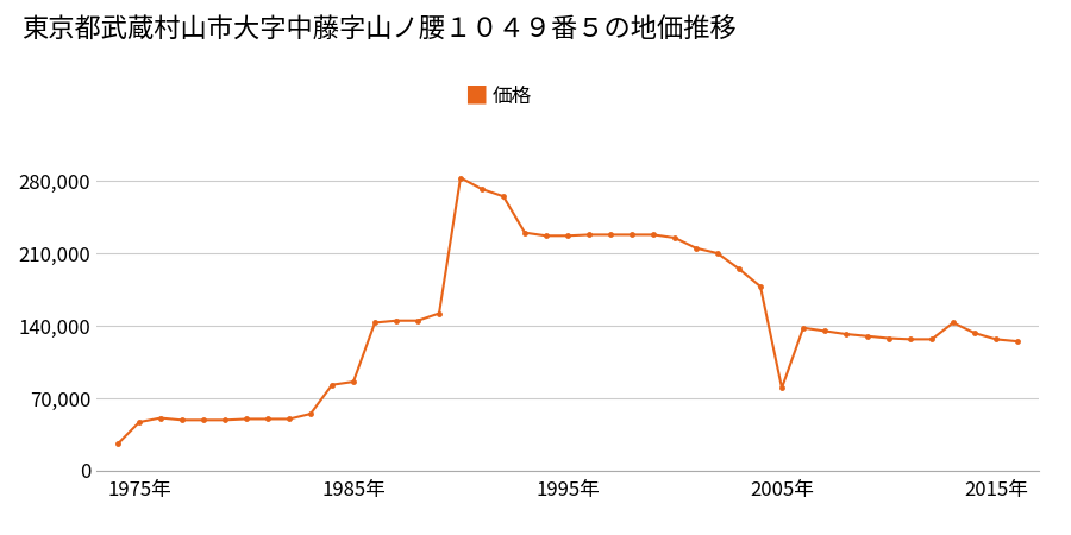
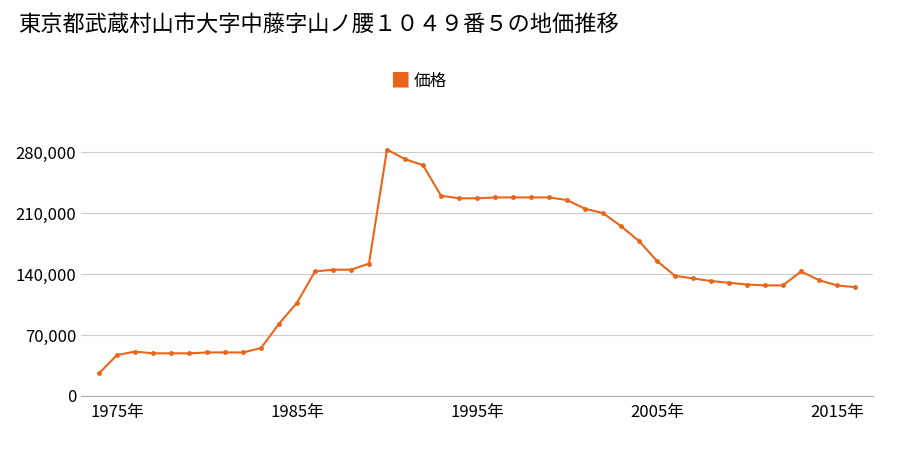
1985年: 86,000 -> 107,000
2005年: 80,000 -> 155,000
